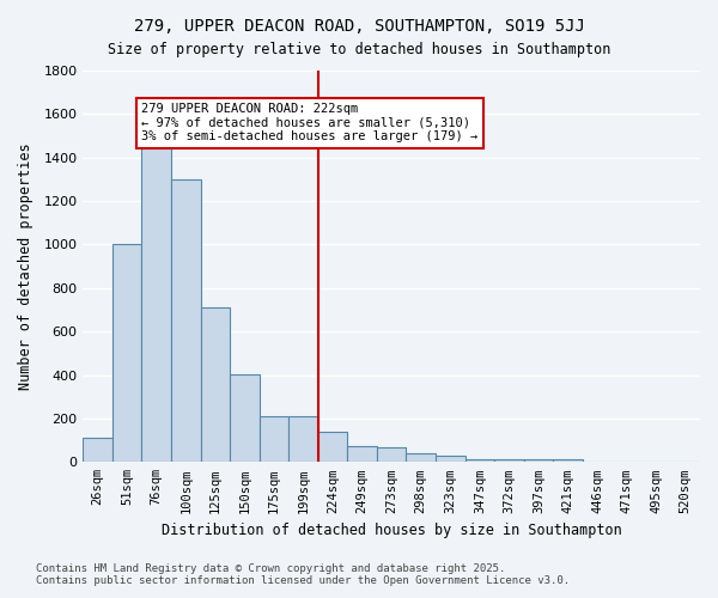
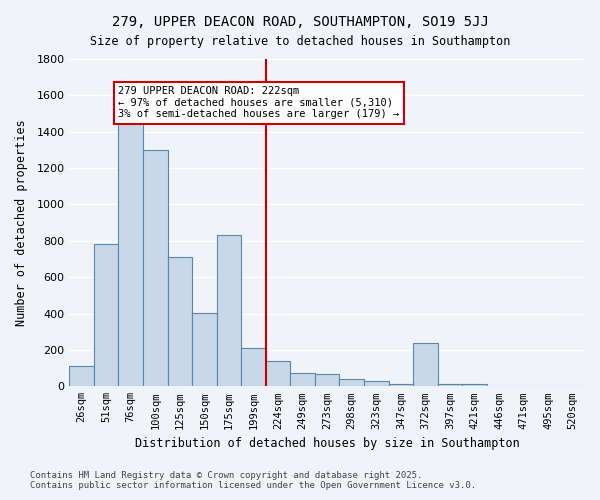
51sqm: 1000 -> 780
175sqm: 210 -> 830
372sqm: 10 -> 240
